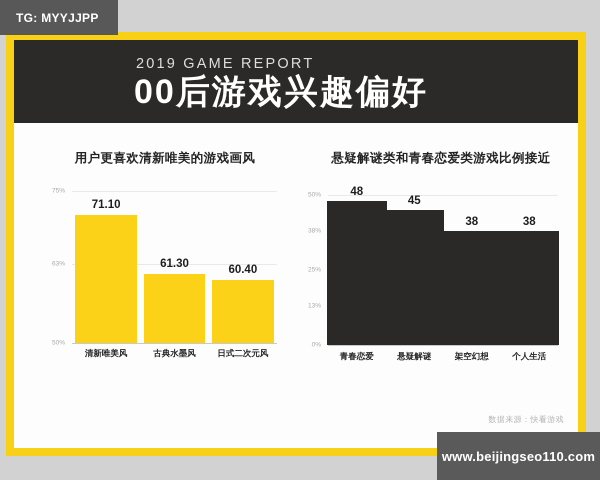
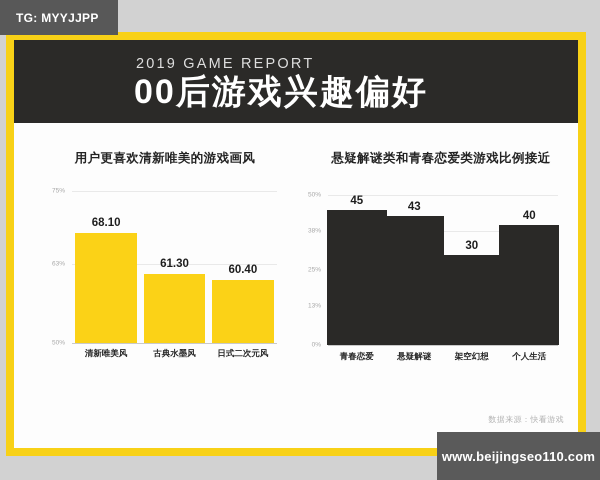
用户更喜欢清新唯美的游戏画风/清新唯美风: 71.10 -> 68.10
悬疑解谜类和青春恋爱类游戏比例接近/青春恋爱: 48 -> 45
悬疑解谜类和青春恋爱类游戏比例接近/悬疑解谜: 45 -> 43
悬疑解谜类和青春恋爱类游戏比例接近/架空幻想: 38 -> 30
悬疑解谜类和青春恋爱类游戏比例接近/个人生活: 38 -> 40
